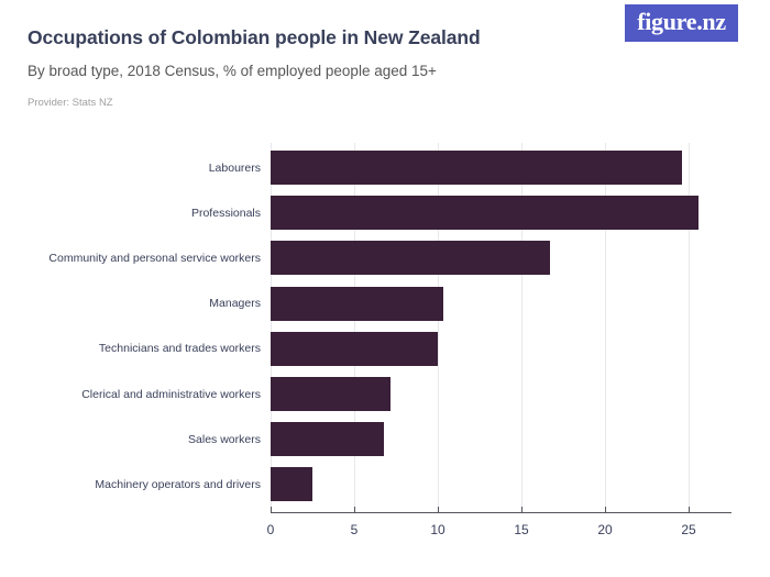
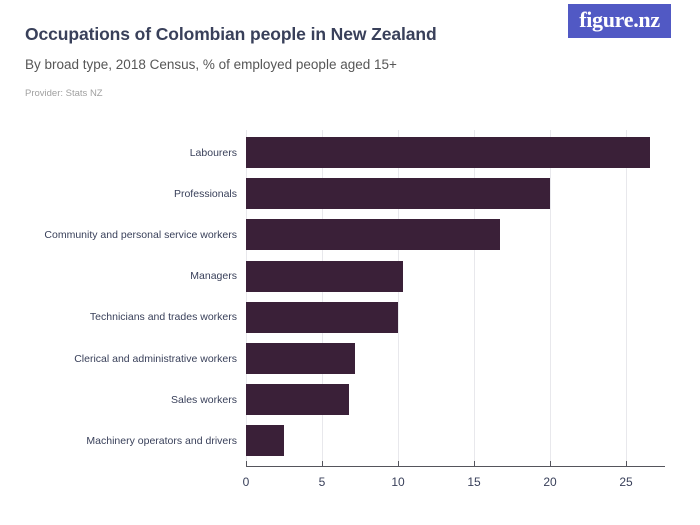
Labourers: 24.6 -> 26.6
Professionals: 25.6 -> 20.0
